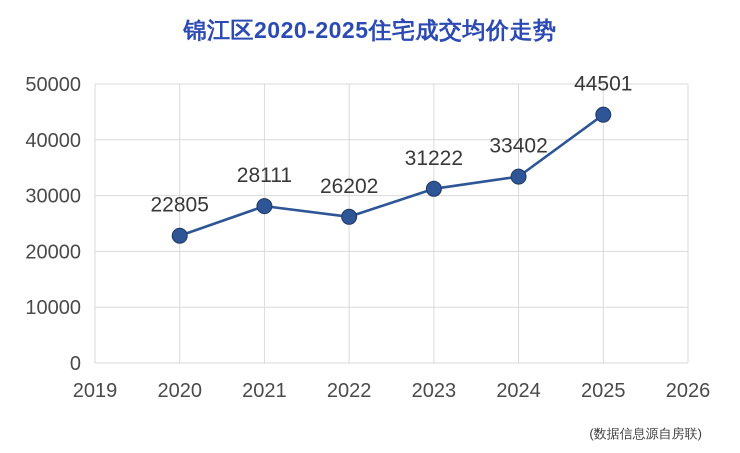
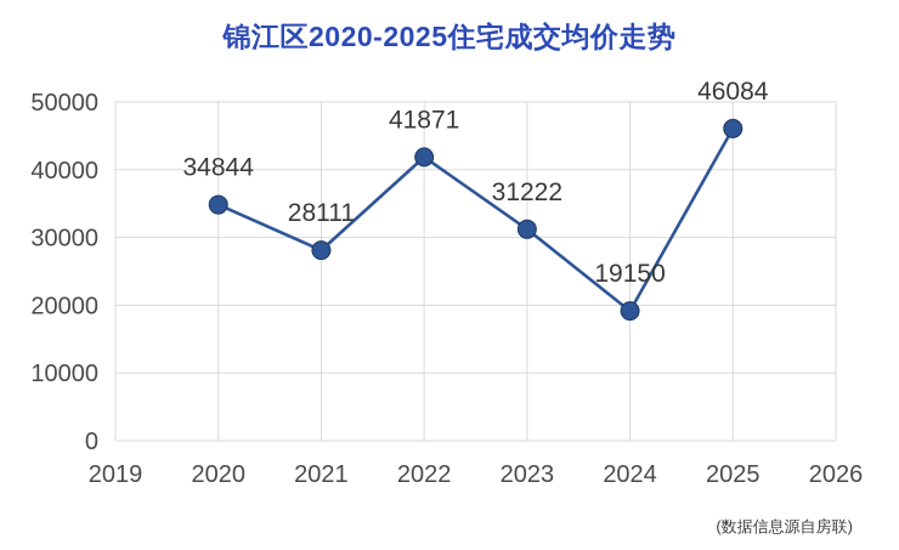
2020: 22805 -> 34844
2022: 26202 -> 41871
2024: 33402 -> 19150
2025: 44501 -> 46084
